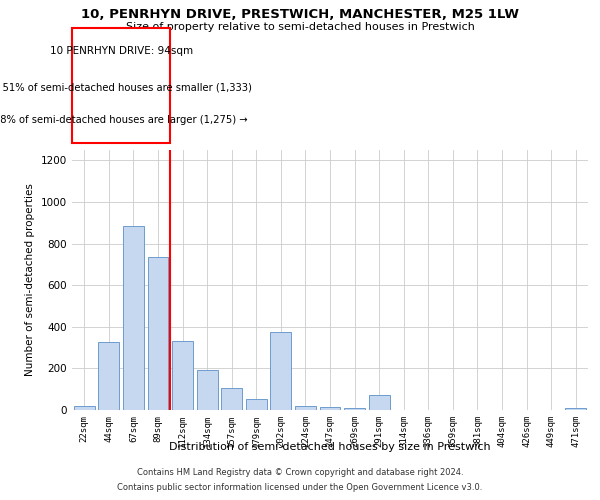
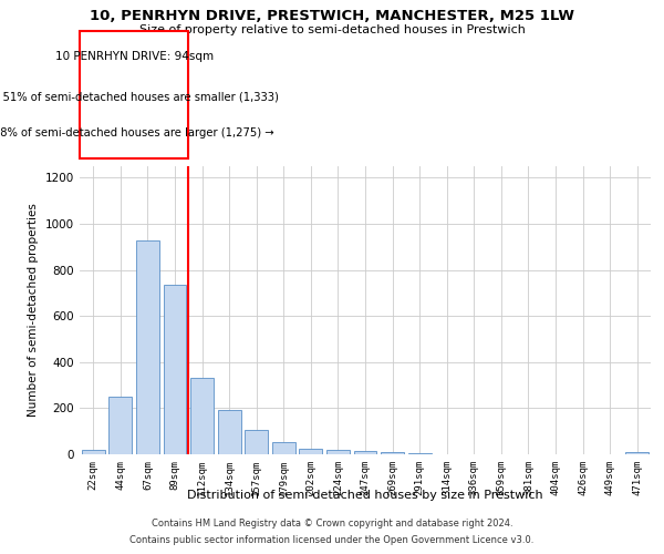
44sqm: 325 -> 248
67sqm: 885 -> 930
202sqm: 375 -> 25
291sqm: 70 -> 5
